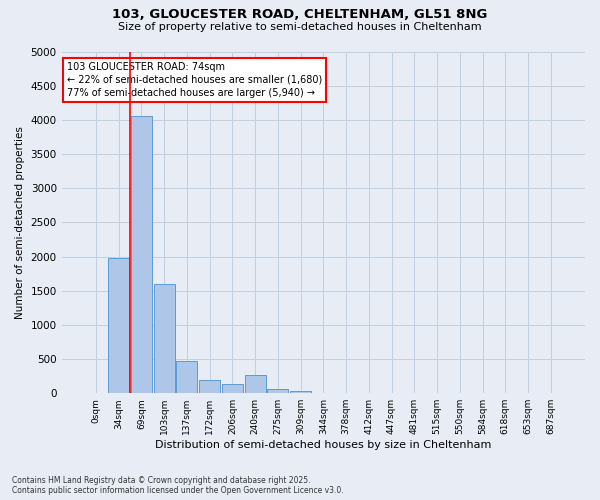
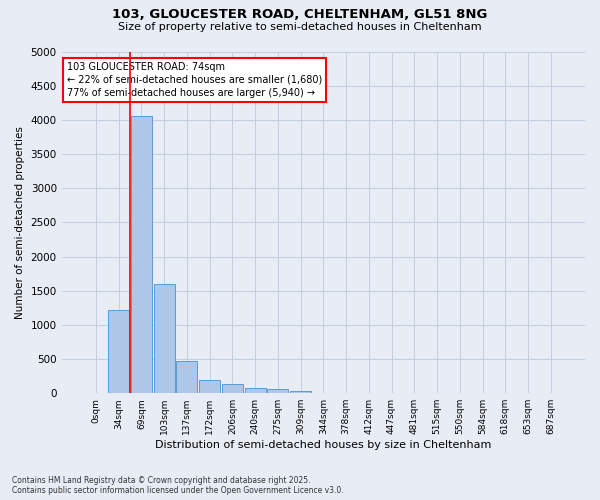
34sqm: 1980 -> 1220
240sqm: 260 -> 80
